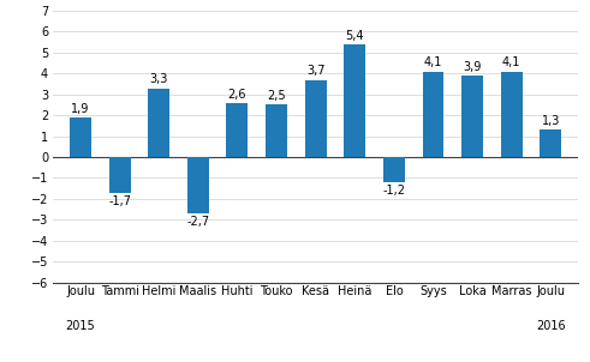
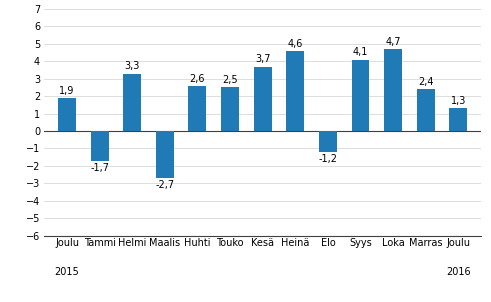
Heinä: 5,4 -> 4,6
Loka: 3,9 -> 4,7
Marras: 4,1 -> 2,4
